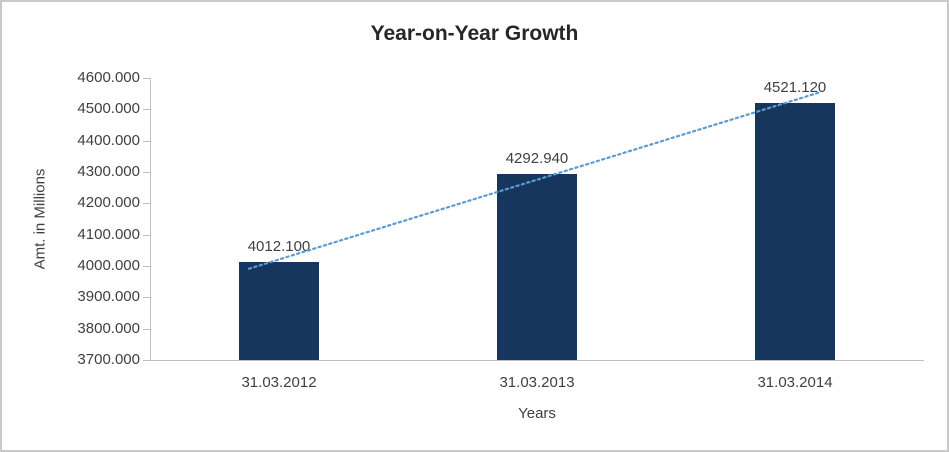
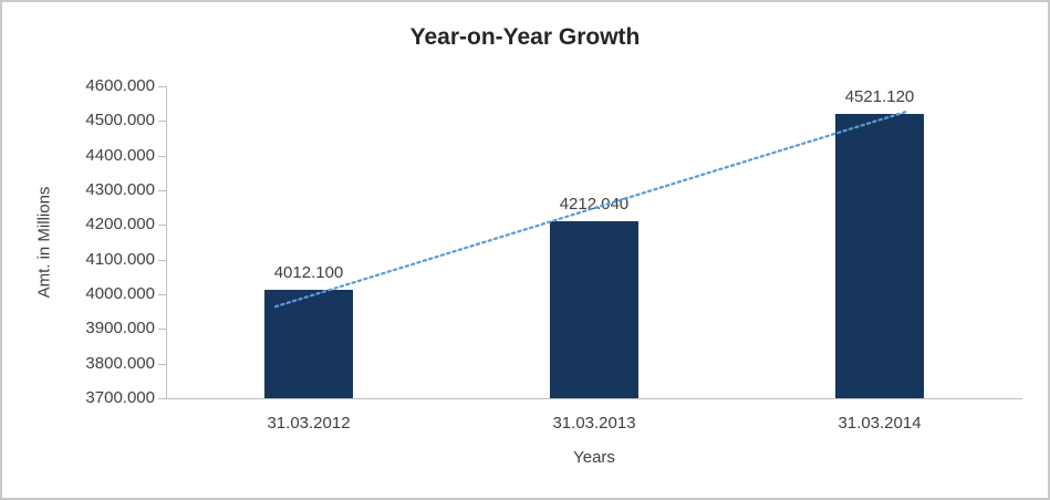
31.03.2013: 4292.940 -> 4212.040
